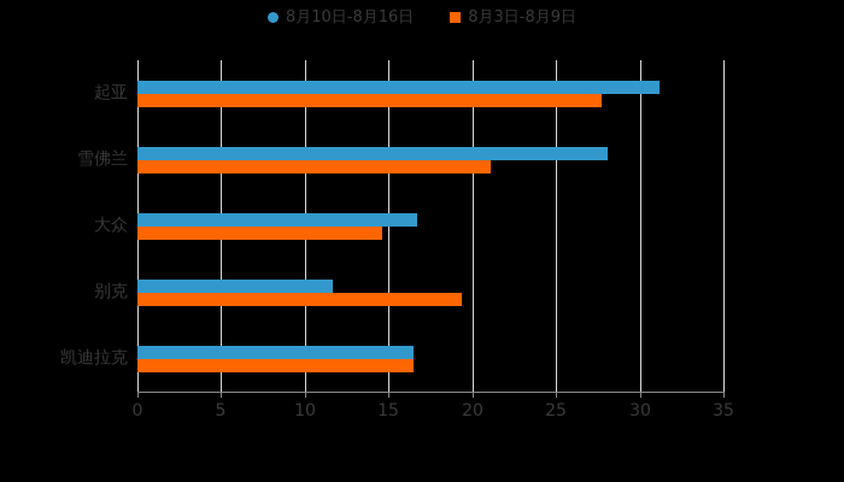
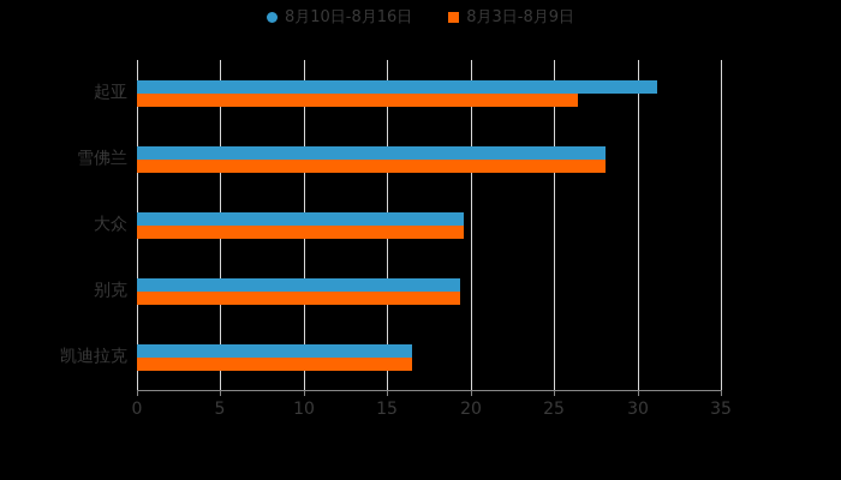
8月3日-8月9日/起亚: 27.7 -> 26.4
8月3日-8月9日/雪佛兰: 21.1 -> 28.1
8月10日-8月16日/大众: 16.7 -> 19.6
8月3日-8月9日/大众: 14.6 -> 19.6
8月10日-8月16日/别克: 11.7 -> 19.4
